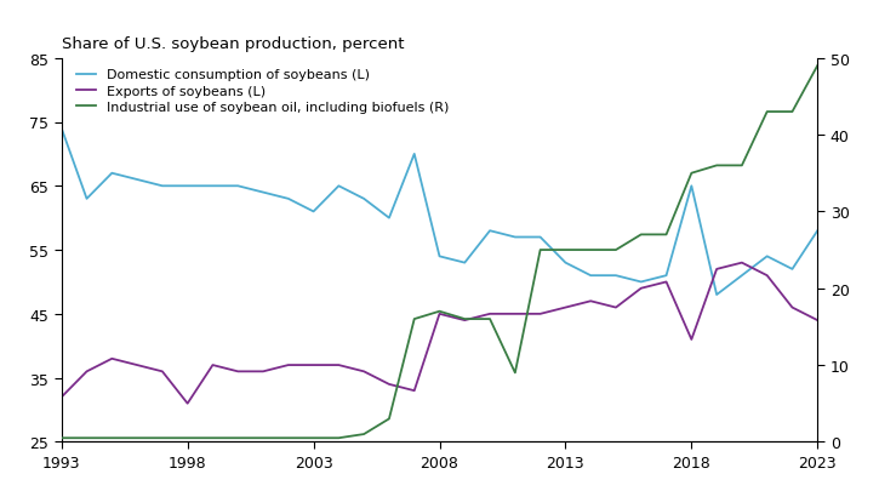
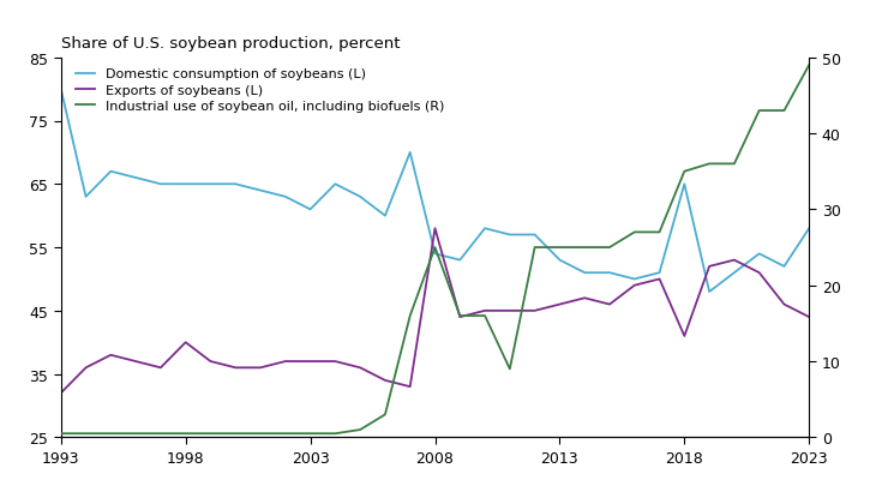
Domestic consumption of soybeans (L)/1993: 74 -> 80
Exports of soybeans (L)/1998: 31 -> 40
Exports of soybeans (L)/2008: 45 -> 58
Industrial use of soybean oil, including biofuels (R)/2008: 17.0 -> 25.0
